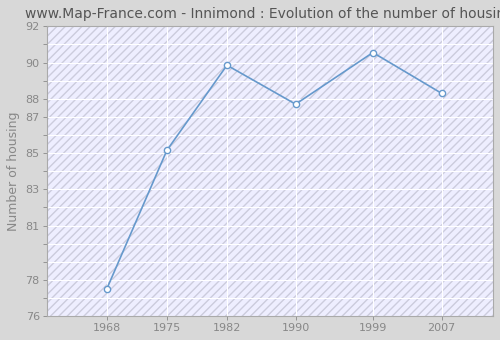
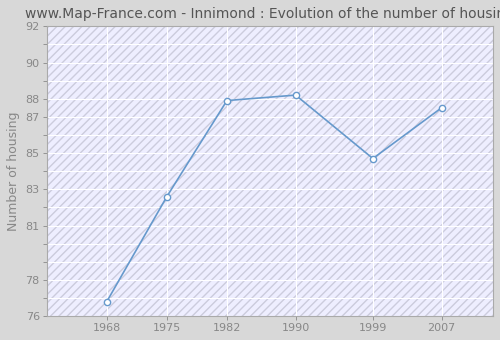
1968: 77.5 -> 76.8
1975: 85.2 -> 82.6
1982: 89.8 -> 87.9
1990: 87.7 -> 88.2
1999: 90.5 -> 84.7
2007: 88.3 -> 87.5
